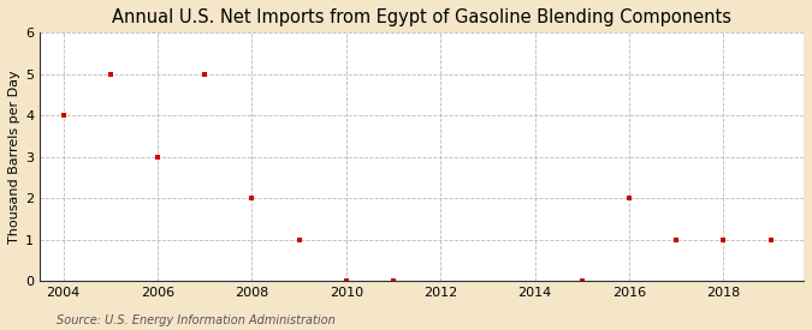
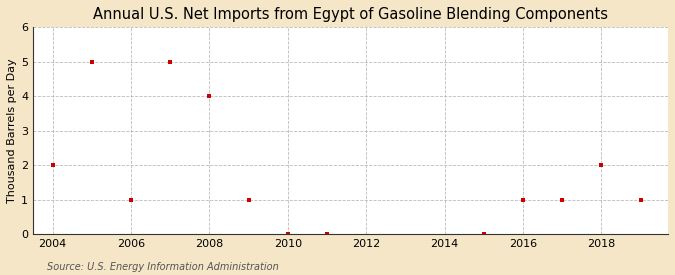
2004: 4 -> 2
2006: 3 -> 1
2008: 2 -> 4
2016: 2 -> 1
2018: 1 -> 2
